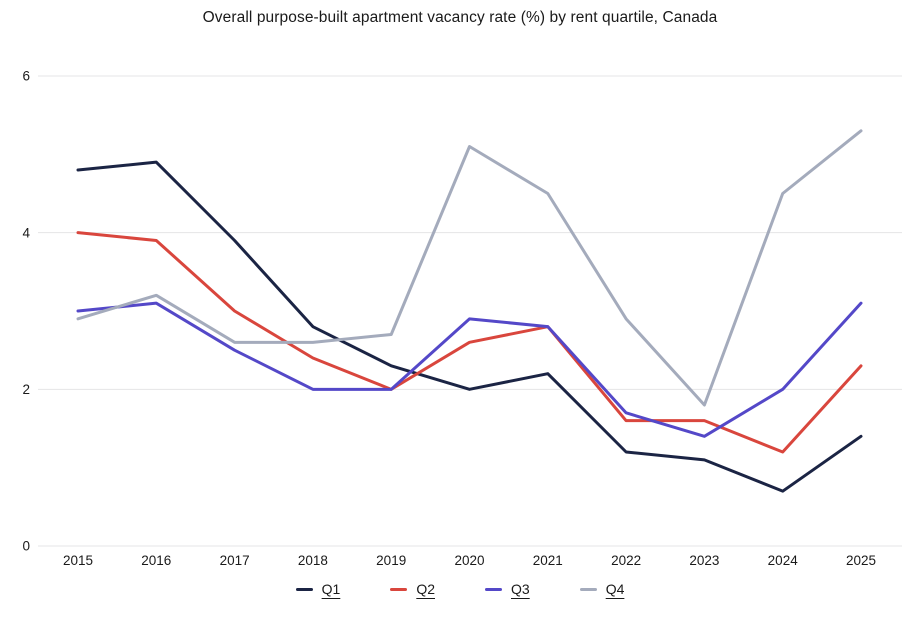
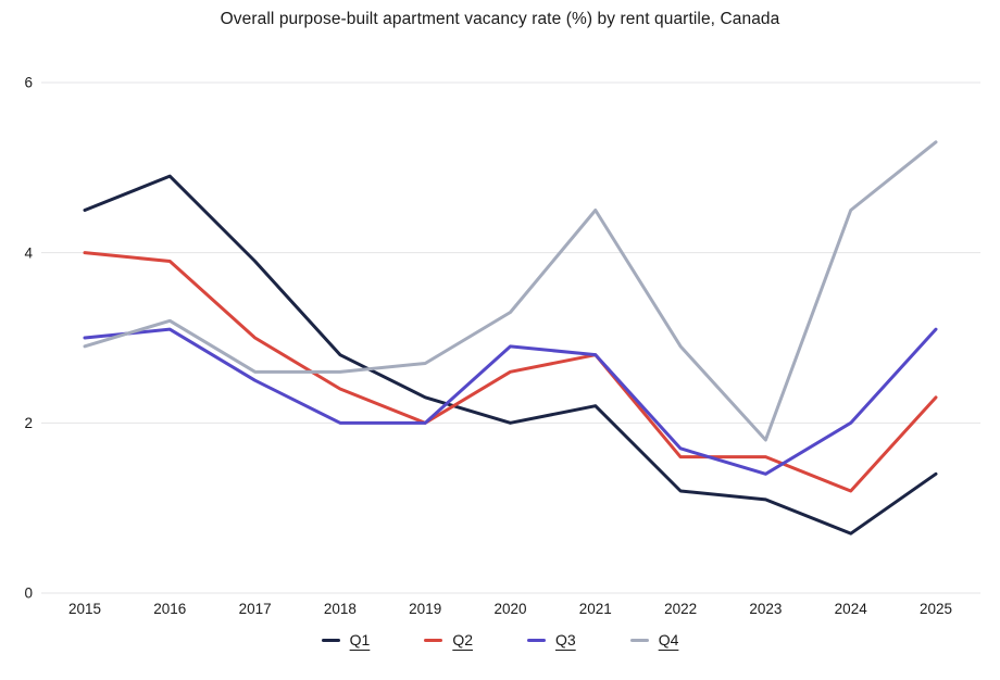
Q1/2015: 4.8 -> 4.5
Q4/2020: 5.1 -> 3.3
